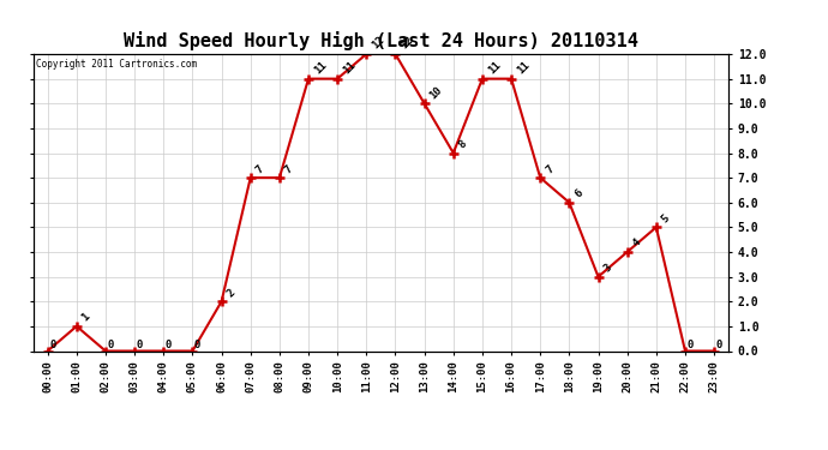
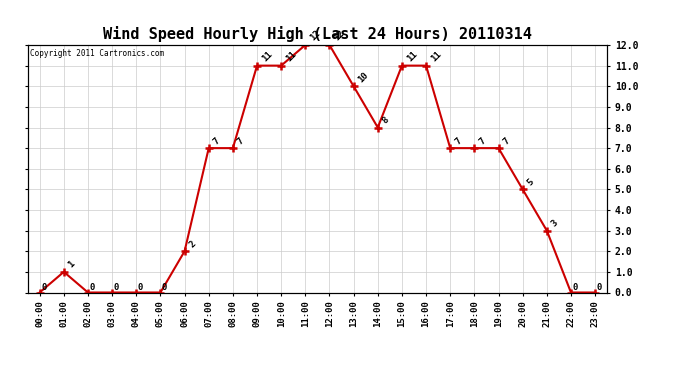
18:00: 6 -> 7
19:00: 3 -> 7
20:00: 4 -> 5
21:00: 5 -> 3
